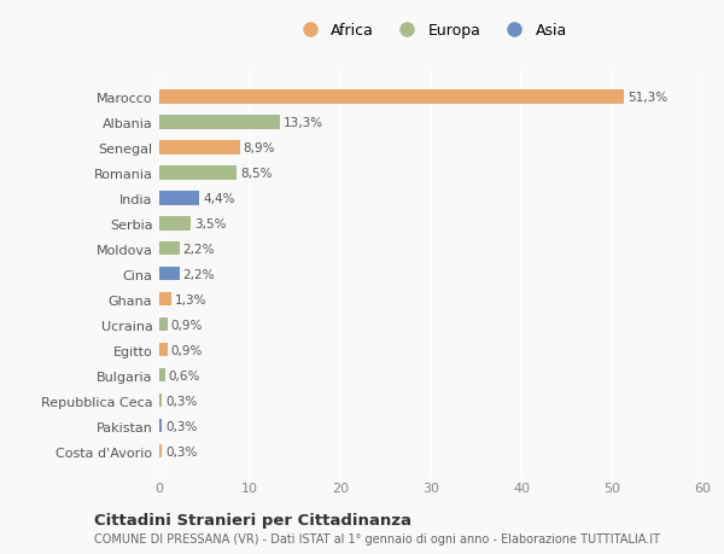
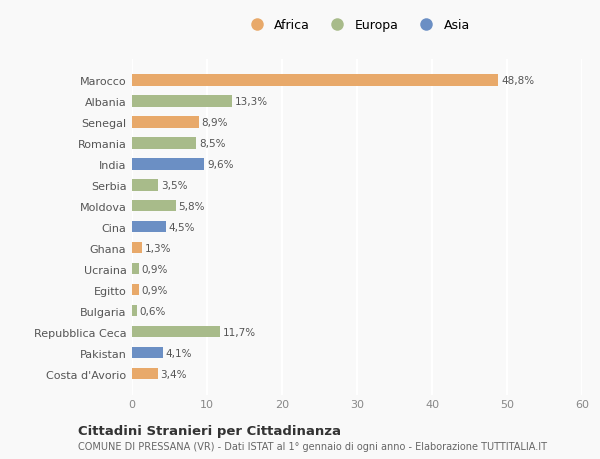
Marocco: 51,3% -> 48,8%
India: 4,4% -> 9,6%
Moldova: 2,2% -> 5,8%
Cina: 2,2% -> 4,5%
Repubblica Ceca: 0,3% -> 11,7%
Pakistan: 0,3% -> 4,1%
Costa d'Avorio: 0,3% -> 3,4%
